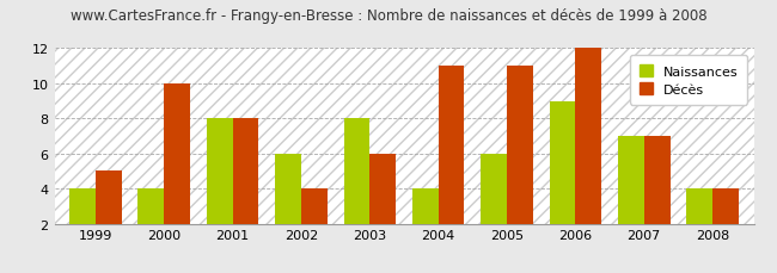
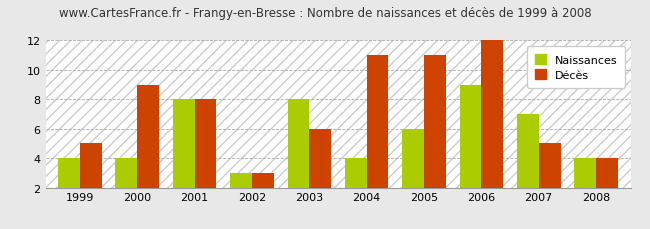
Décès/2000: 10 -> 9
Naissances/2002: 6 -> 3
Décès/2002: 4 -> 3
Décès/2007: 7 -> 5
